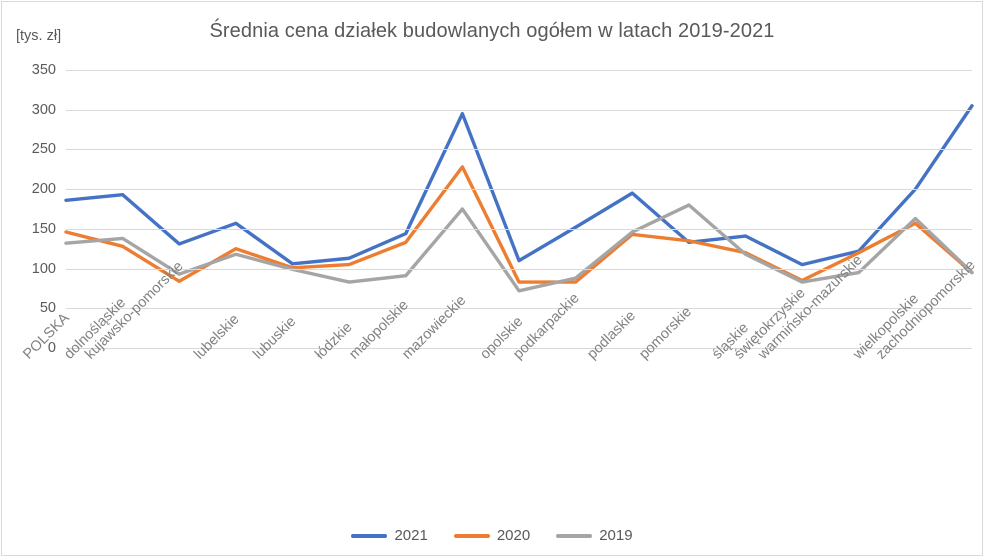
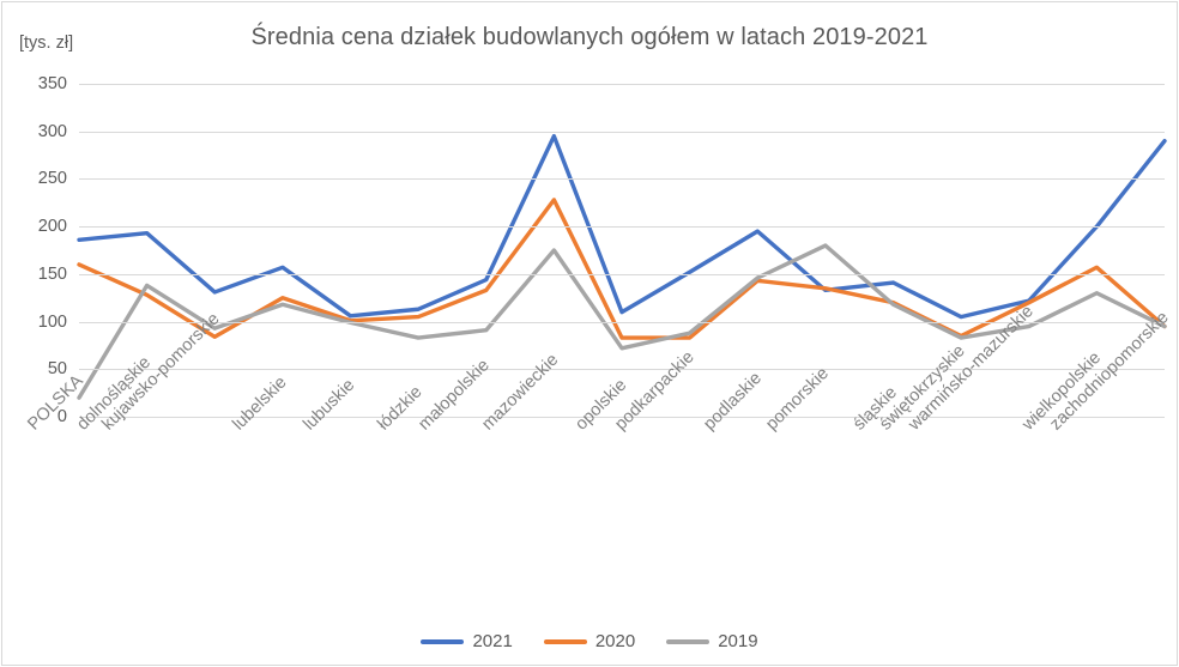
2020/POLSKA: 150 -> 160
2019/POLSKA: 130 -> 20
2019/wielkopolskie: 160 -> 130
2021/zachodniopomorskie: 300 -> 290
